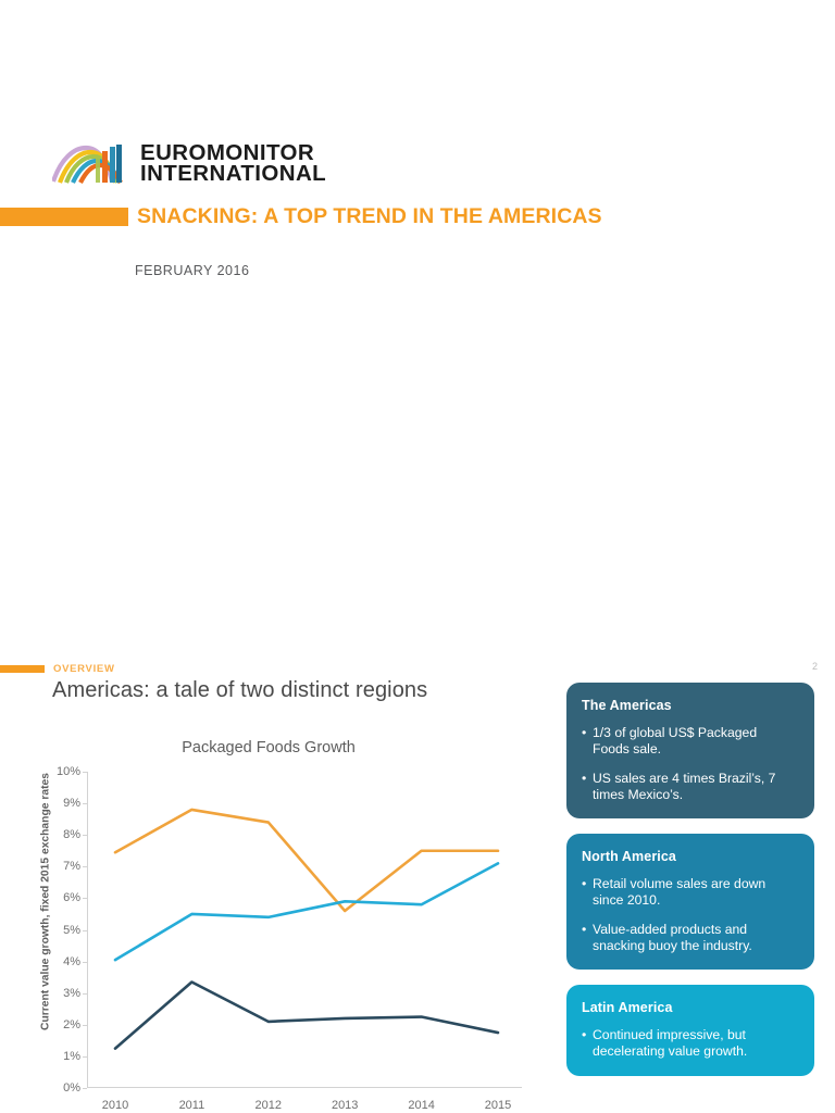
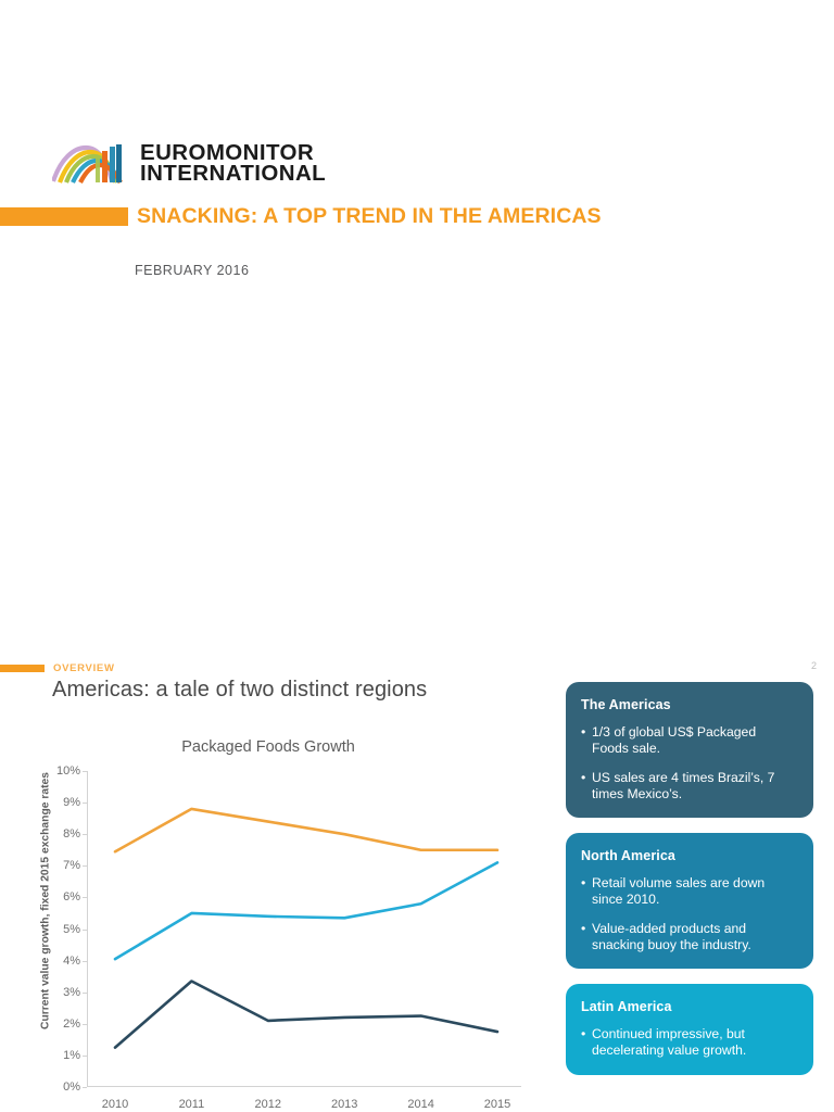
Latin America/2013: 5.6% -> 8.0%
The Americas/2013: 5.9% -> 5.3%
